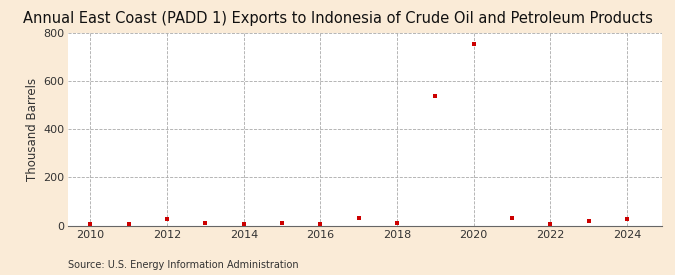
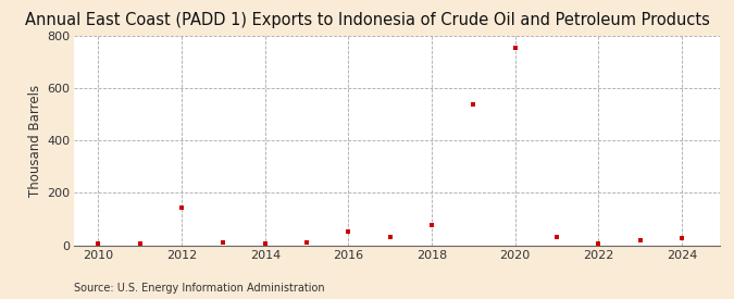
2012: 28 -> 145
2016: 5 -> 50
2018: 10 -> 75
